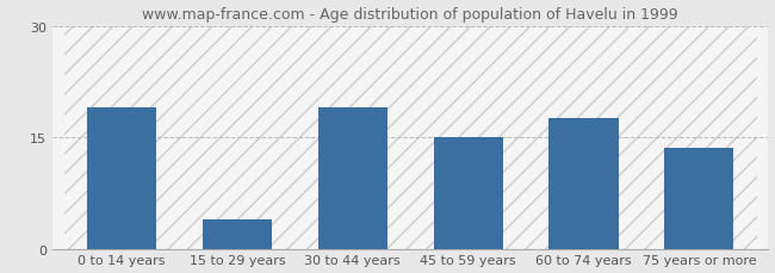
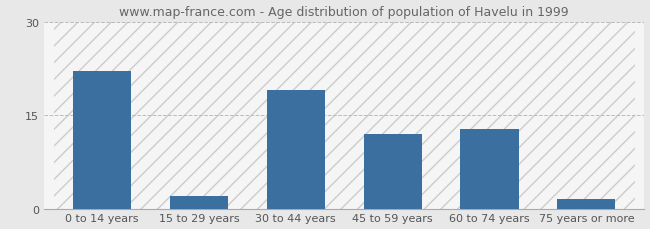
0 to 14 years: 19.0 -> 22.0
15 to 29 years: 4.0 -> 2.0
45 to 59 years: 15.0 -> 12.0
60 to 74 years: 17.5 -> 12.8
75 years or more: 13.5 -> 1.6
